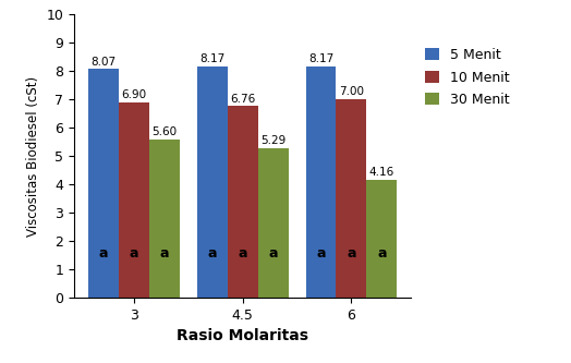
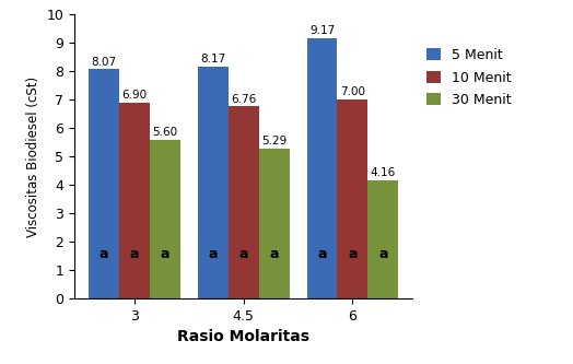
5 Menit/6: 8.17 -> 9.17
